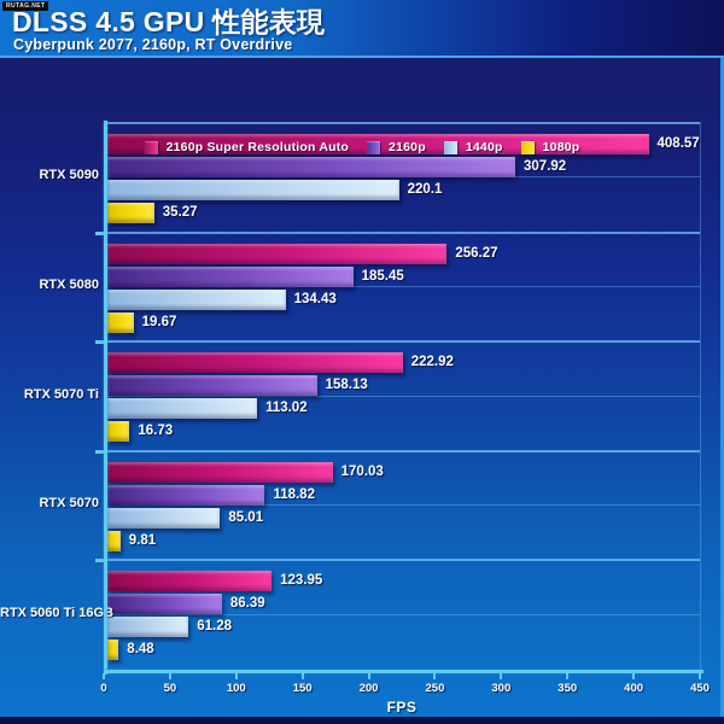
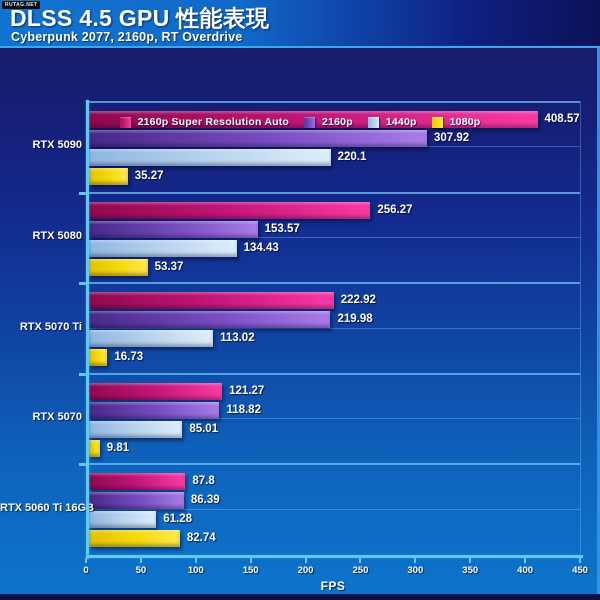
2160p/RTX 5080: 185.45 -> 153.57
1080p/RTX 5080: 19.67 -> 53.37
2160p/RTX 5070 Ti: 158.13 -> 219.98
2160p Super Resolution Auto/RTX 5070: 170.03 -> 121.27
2160p Super Resolution Auto/RTX 5060 Ti 16GB: 123.95 -> 87.8
1080p/RTX 5060 Ti 16GB: 8.48 -> 82.74
